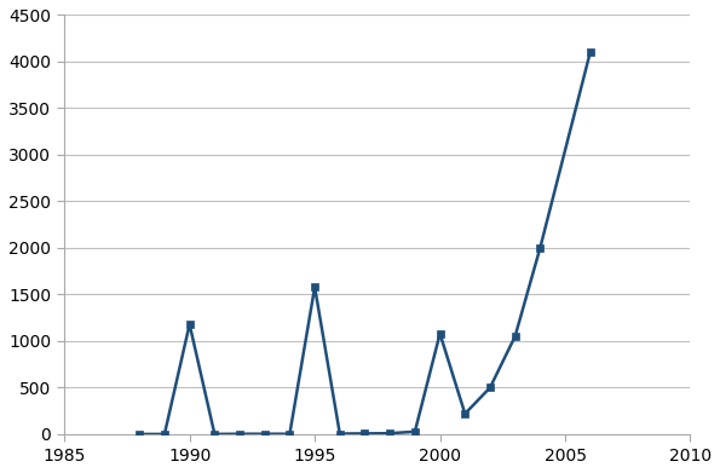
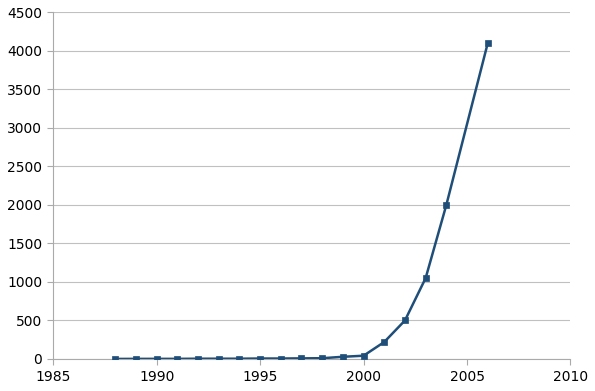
1990: 1180 -> 0
1995: 1580 -> 10
2000: 1080 -> 40
